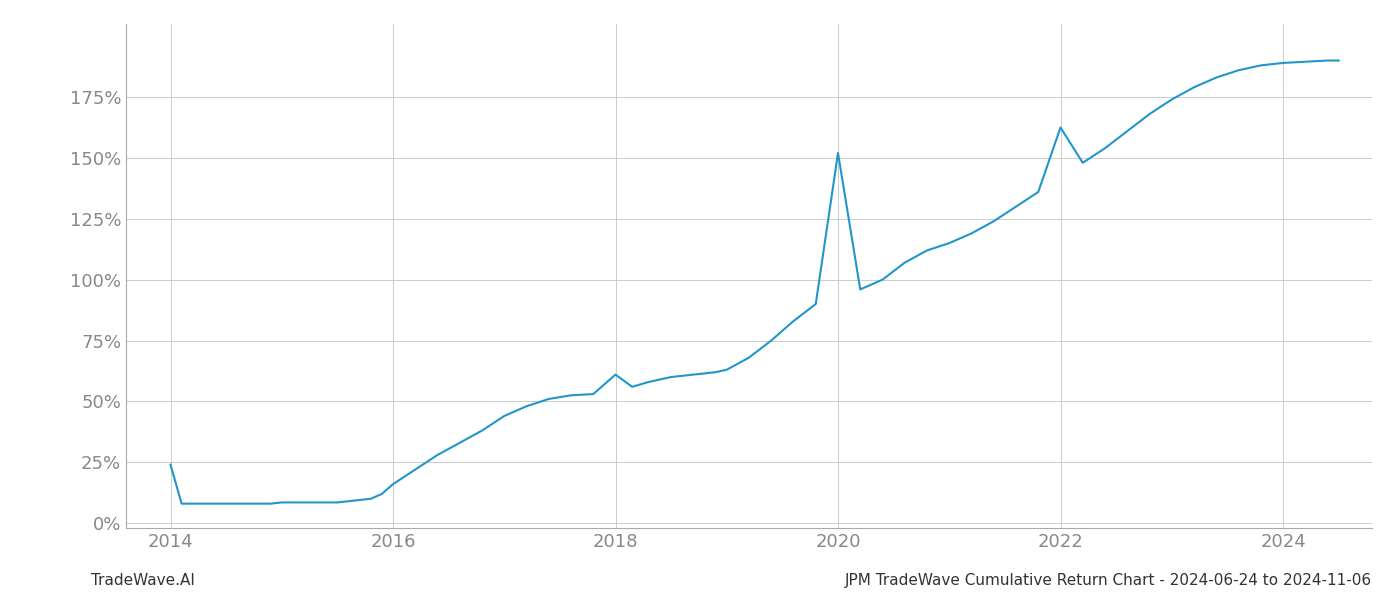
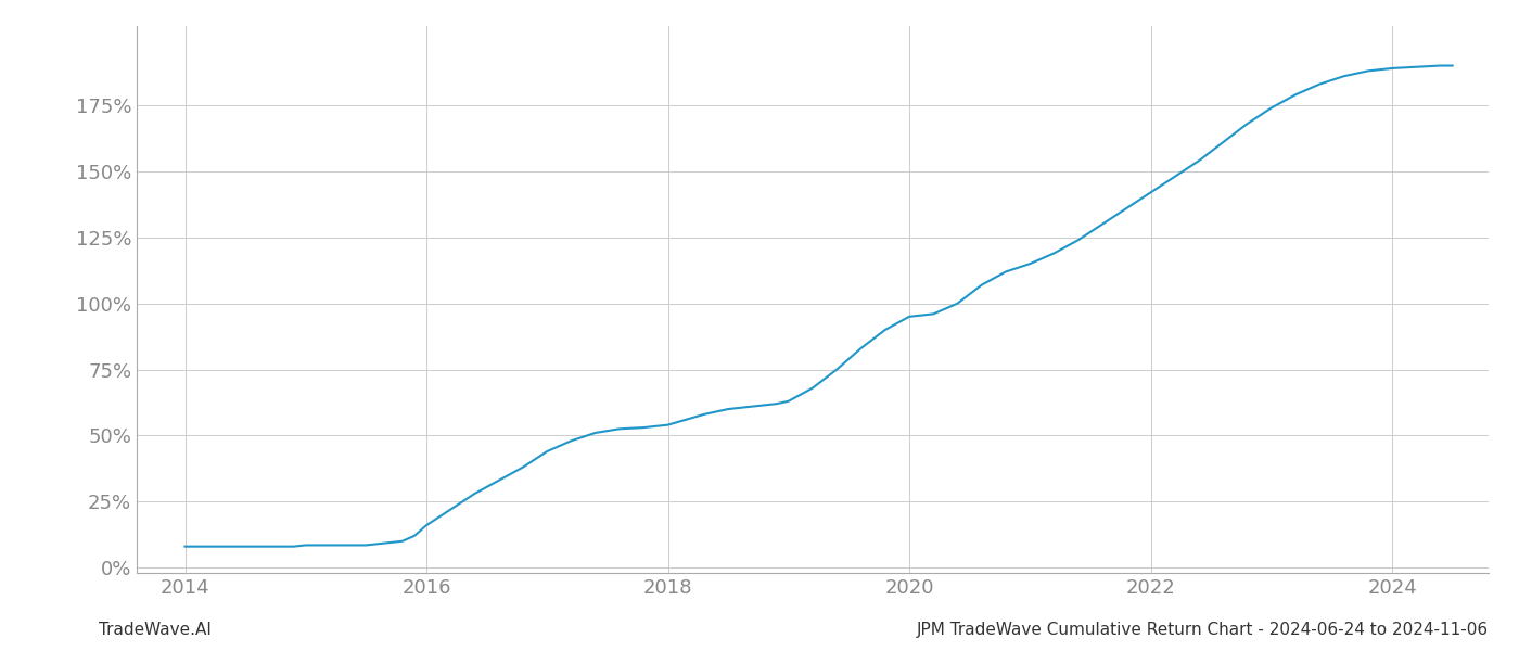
2014: 24.0% -> 8.0%
2018: 61.0% -> 54.0%
2020: 152.0% -> 95.0%
2022: 162.5% -> 142.0%
